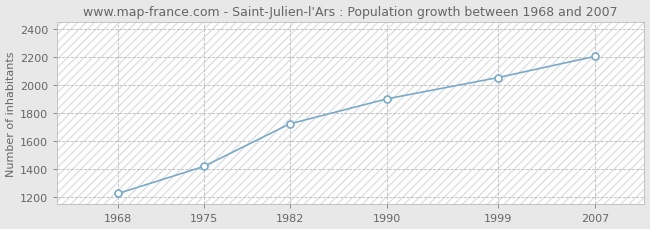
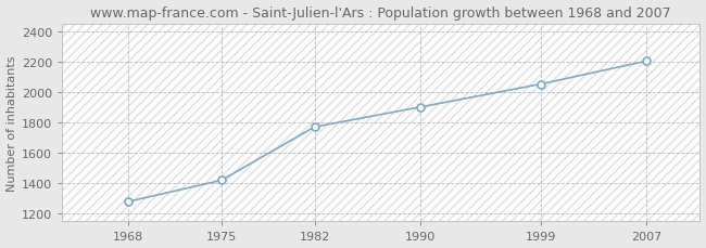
1968: 1230 -> 1280
1982: 1720 -> 1770
